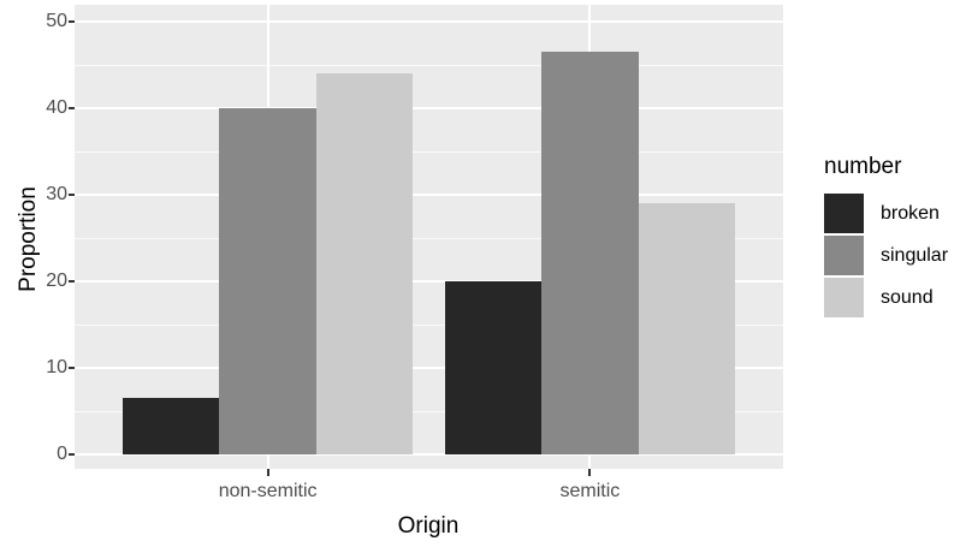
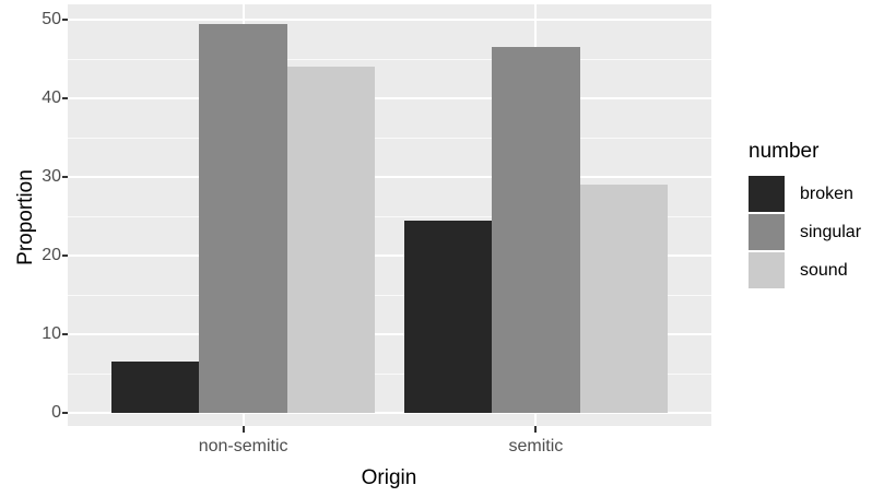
singular/non-semitic: 40 -> 50
broken/semitic: 20 -> 24
